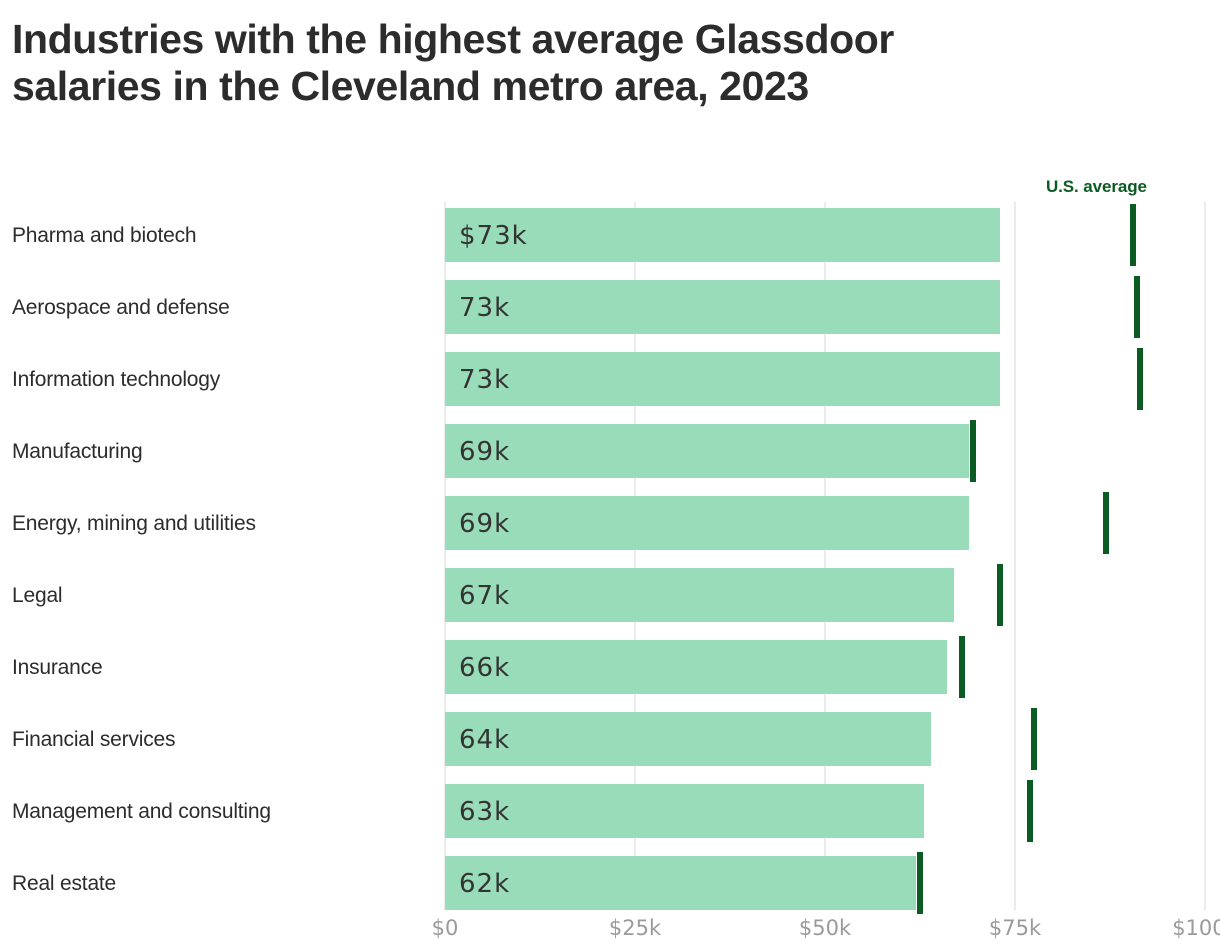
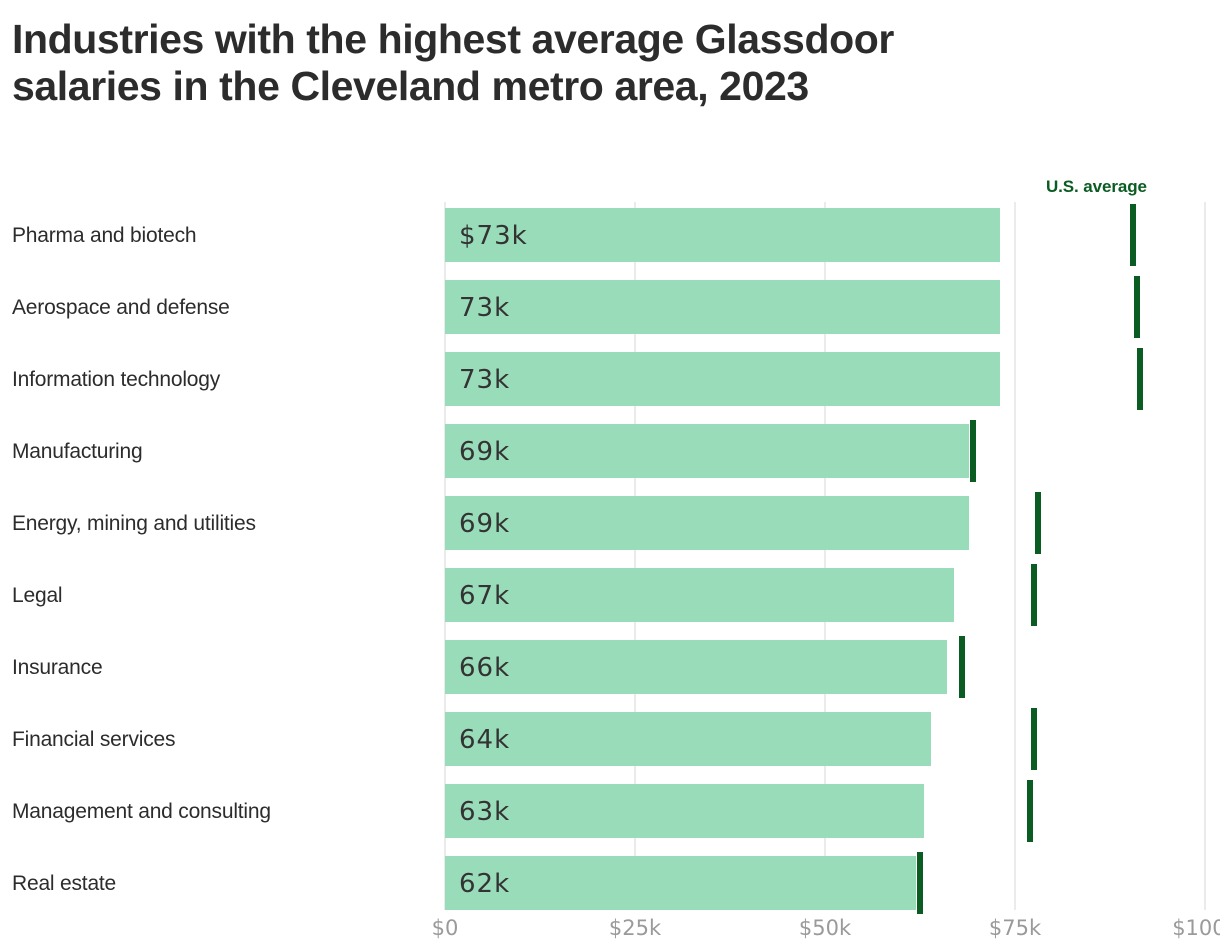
U.S. average/Energy, mining and utilities: $87k -> $78k
U.S. average/Legal: $73k -> $78k
